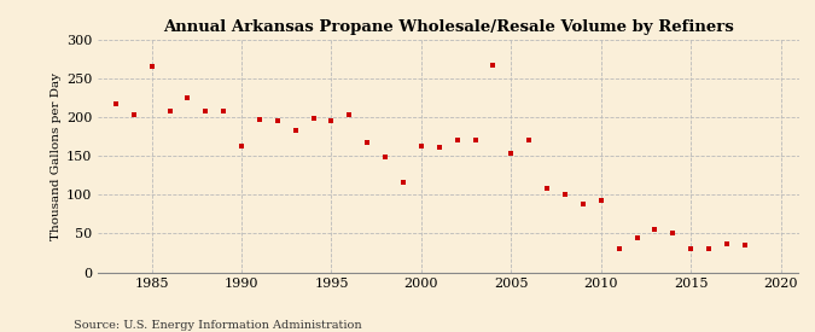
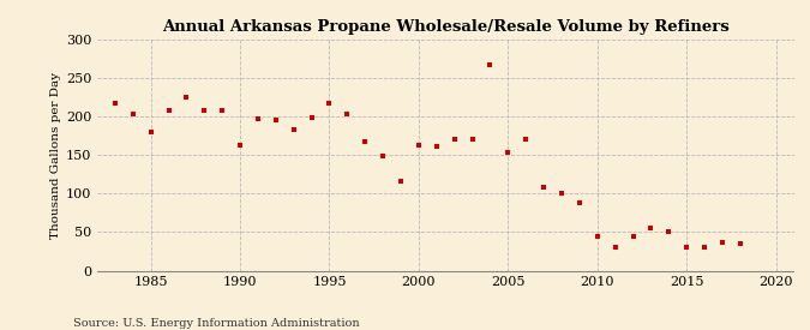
1985: 266 -> 180
1995: 196 -> 217
2010: 92 -> 45
